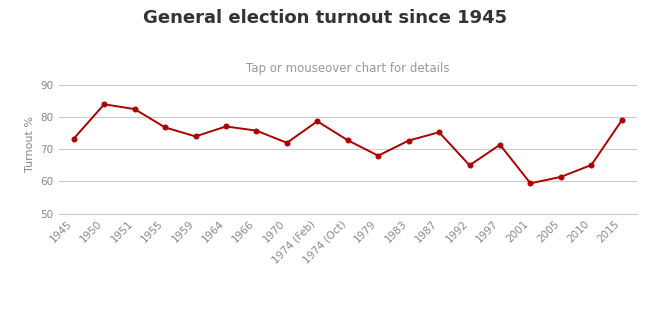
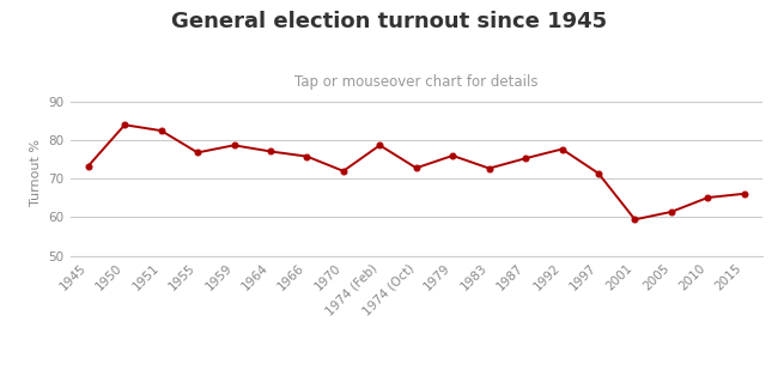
1959: 74.0 -> 78.7
1979: 68.0 -> 76.0
1992: 65.0 -> 77.7
2015: 79.0 -> 66.1
